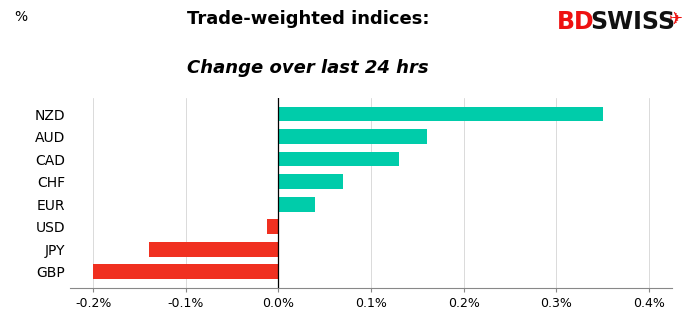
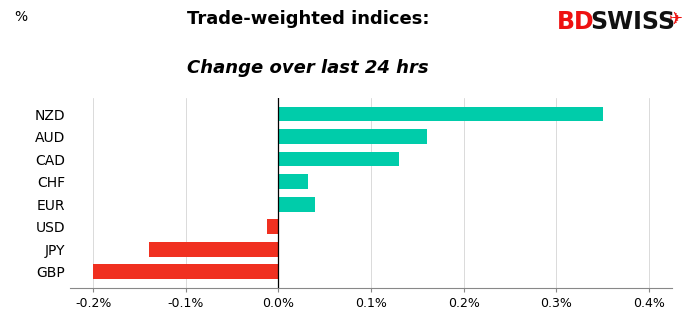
CHF: 0.070% -> 0.032%
